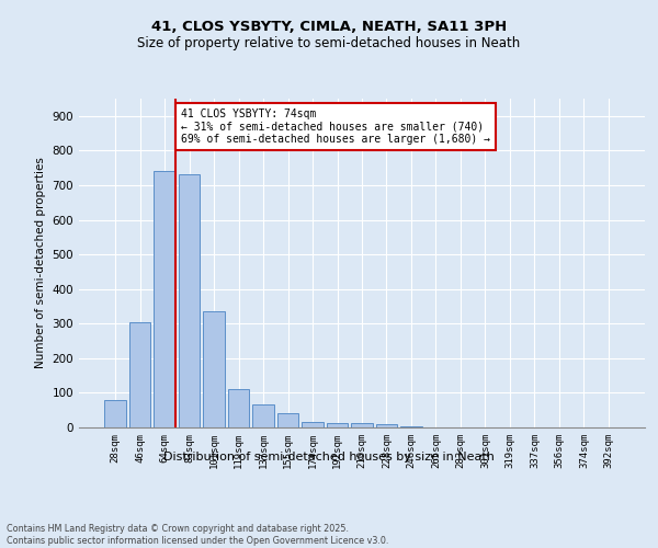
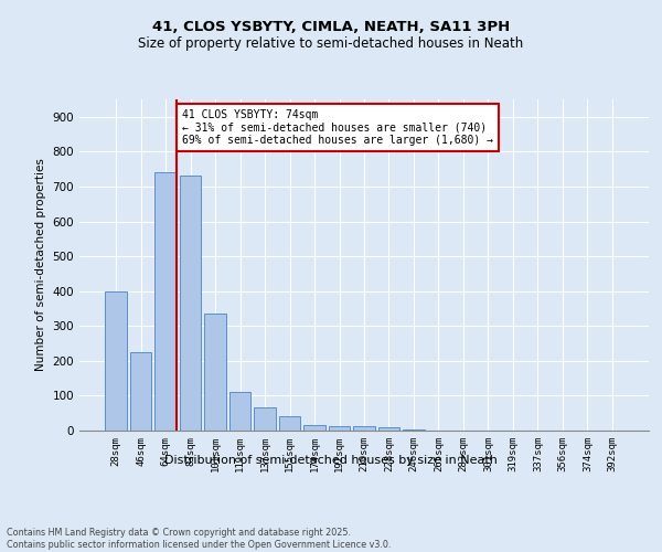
28sqm: 80 -> 400
46sqm: 305 -> 225
